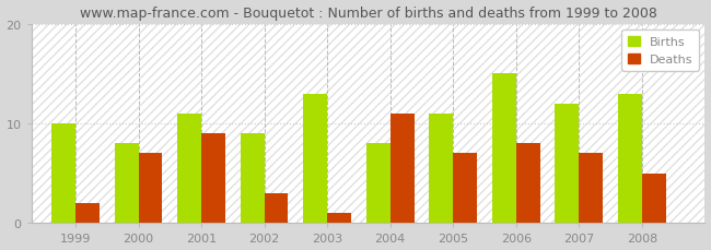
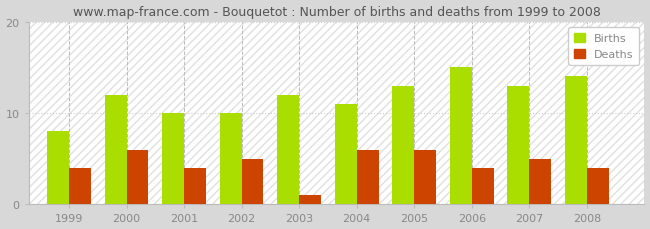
Births/1999: 10 -> 8
Deaths/1999: 2 -> 4
Births/2000: 8 -> 12
Deaths/2000: 7 -> 6
Births/2001: 11 -> 10
Deaths/2001: 9 -> 4
Births/2002: 9 -> 10
Deaths/2002: 3 -> 5
Births/2003: 13 -> 12
Births/2004: 8 -> 11
Deaths/2004: 11 -> 6
Births/2005: 11 -> 13
Deaths/2005: 7 -> 6
Deaths/2006: 8 -> 4
Births/2007: 12 -> 13
Deaths/2007: 7 -> 5
Births/2008: 13 -> 14
Deaths/2008: 5 -> 4
